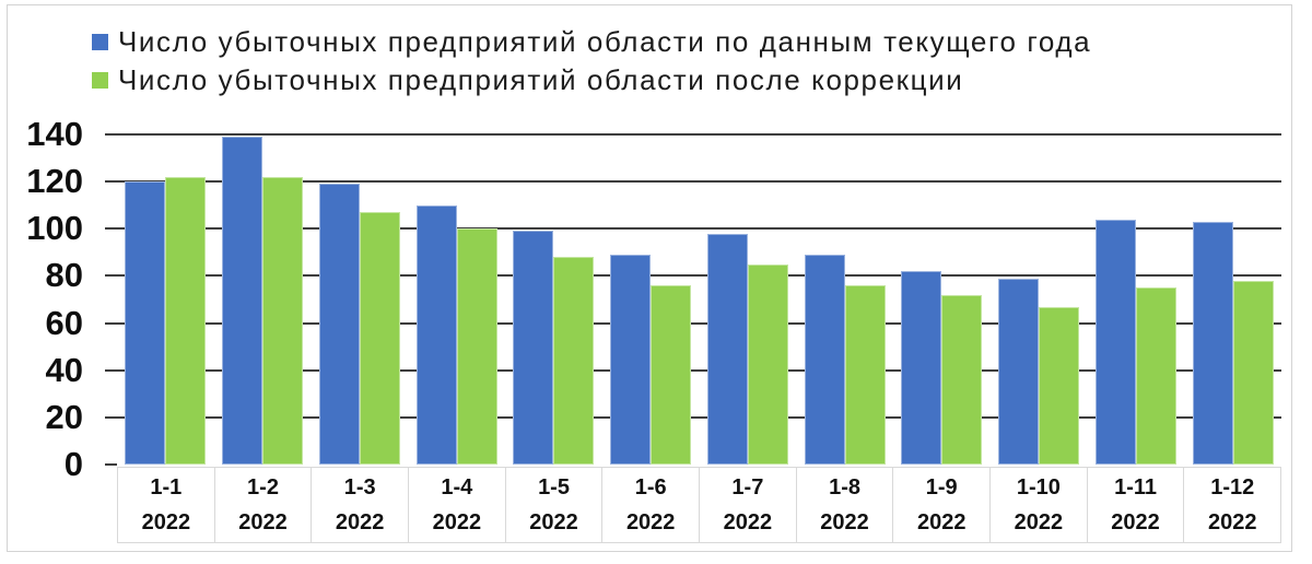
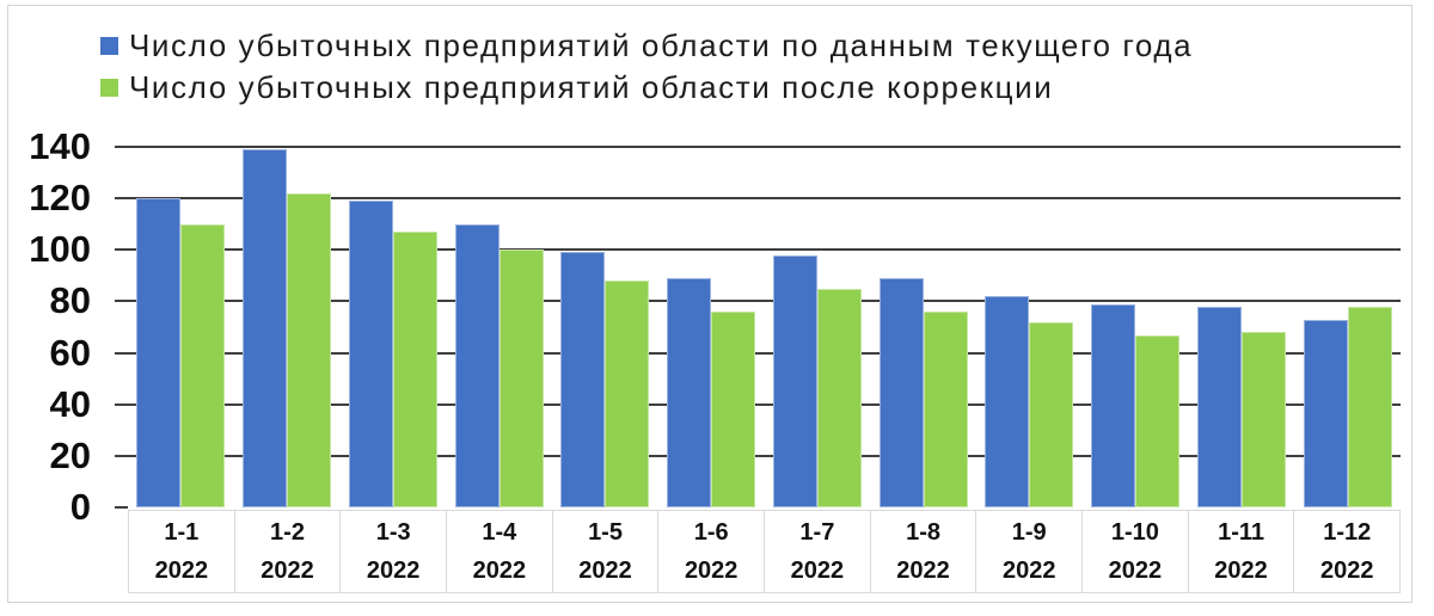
Число убыточных предприятий области после коррекции/1-1: 122 -> 110
Число убыточных предприятий области по данным текущего года/1-11: 104 -> 78
Число убыточных предприятий области после коррекции/1-11: 75 -> 68
Число убыточных предприятий области по данным текущего года/1-12: 103 -> 73
